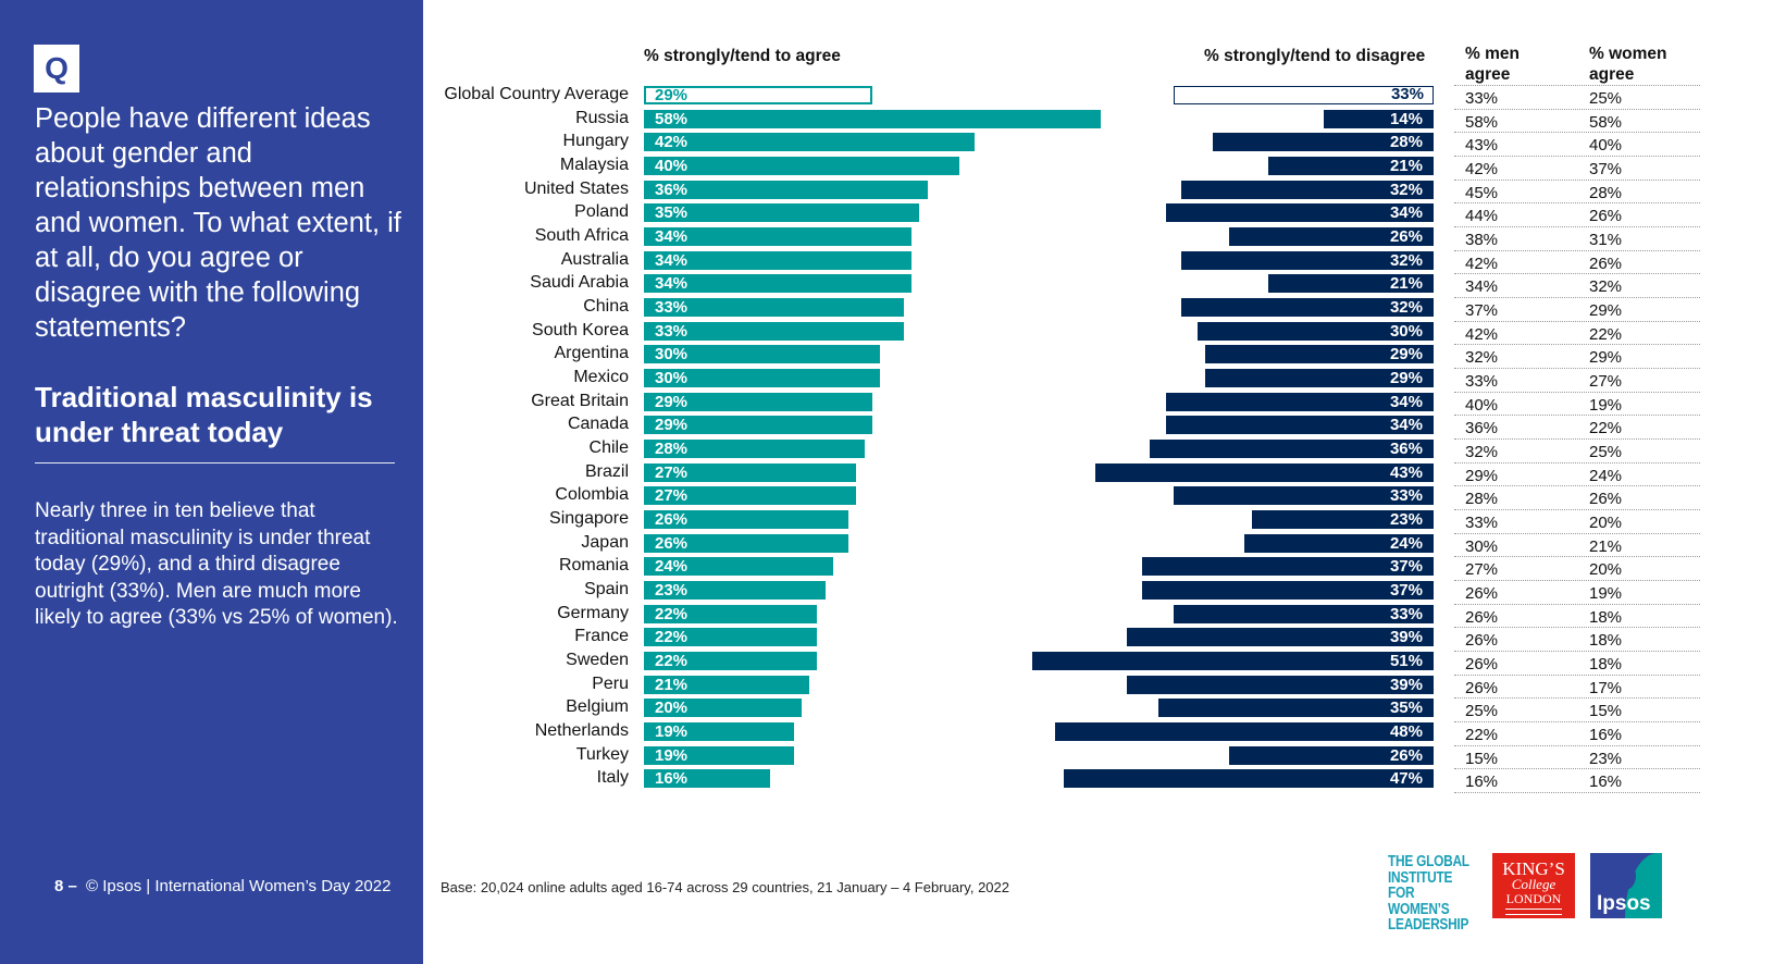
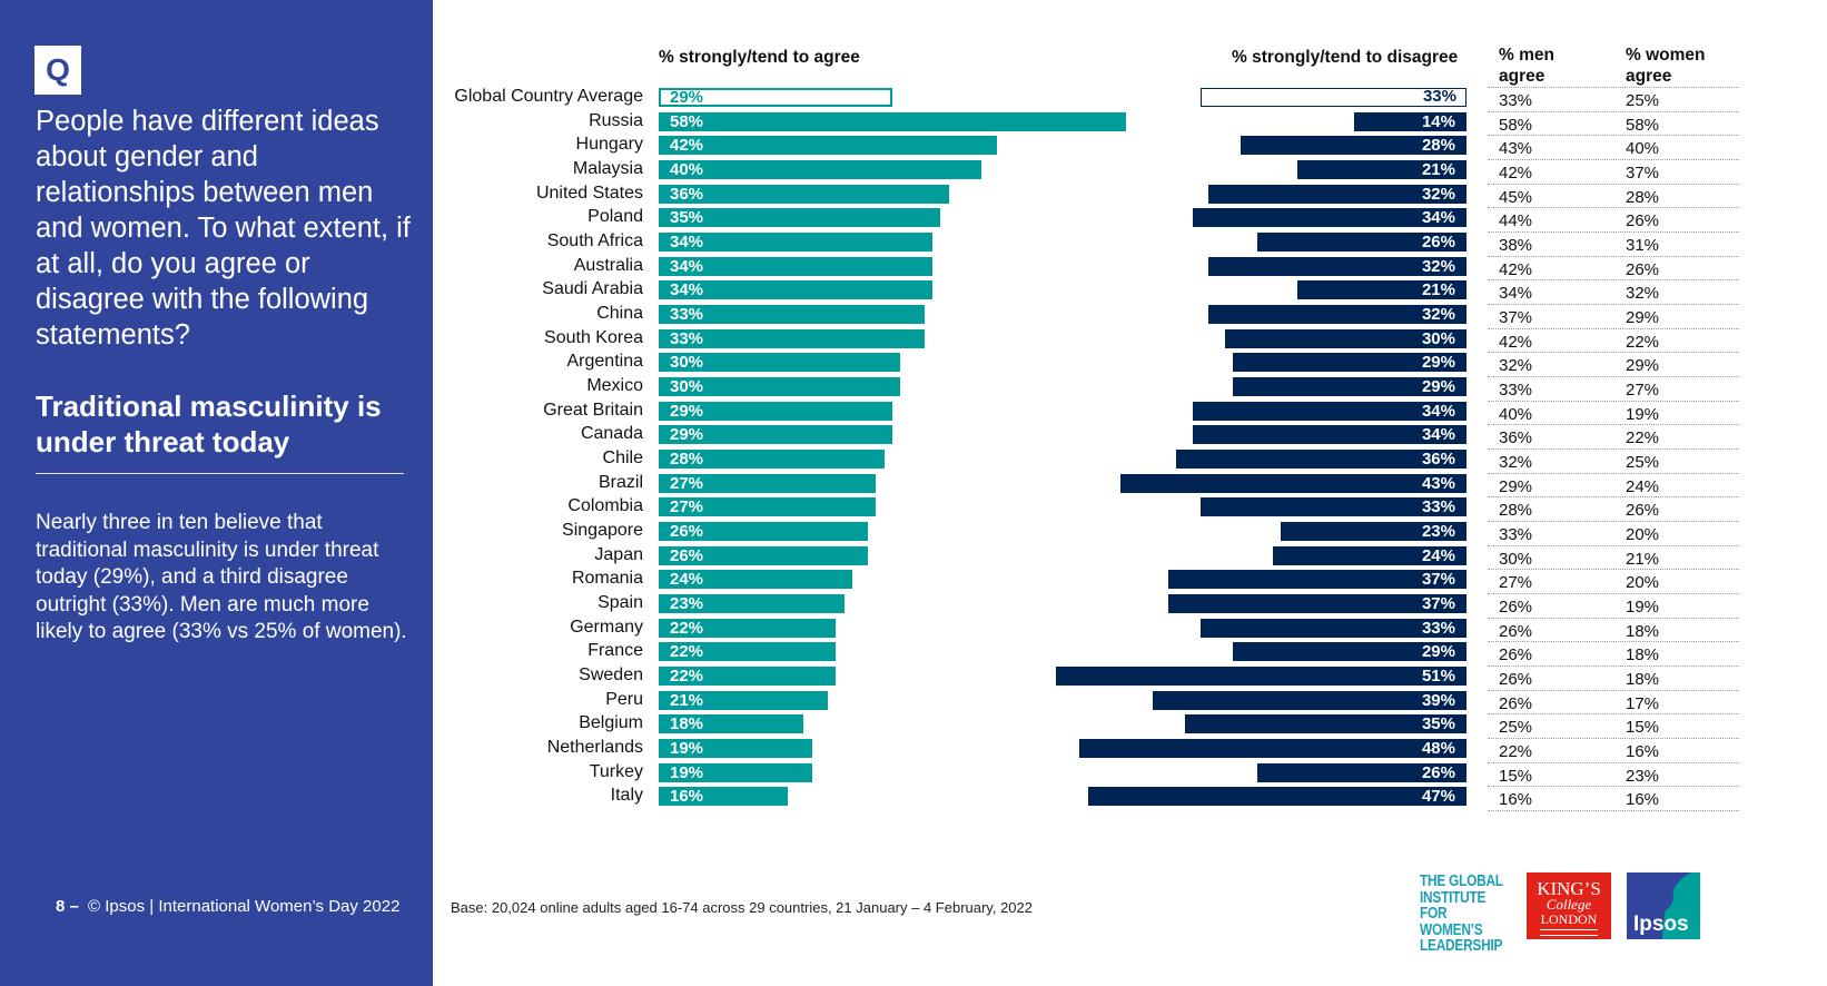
% strongly/tend to disagree/France: 39% -> 29%
% strongly/tend to agree/Belgium: 20% -> 18%
